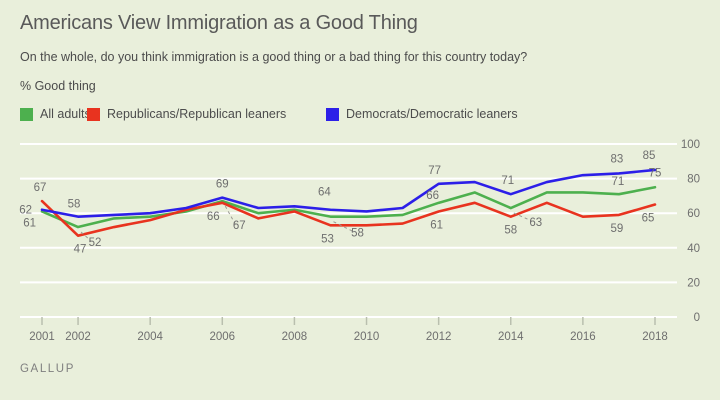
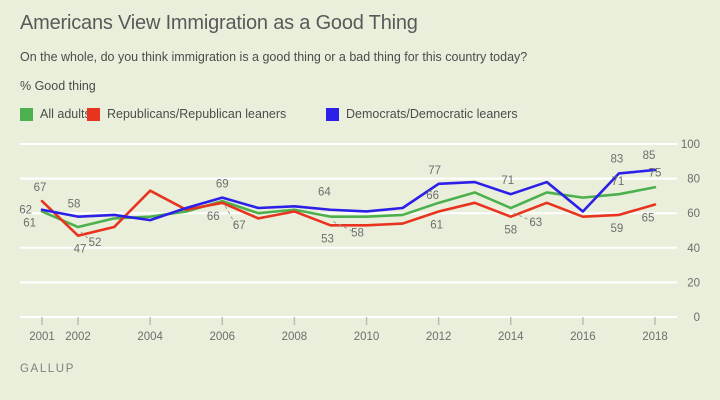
Republicans/Republican leaners/2004: 56 -> 73
Democrats/Democratic leaners/2004: 60 -> 56
All adults/2016: 72 -> 69
Democrats/Democratic leaners/2016: 82 -> 61
